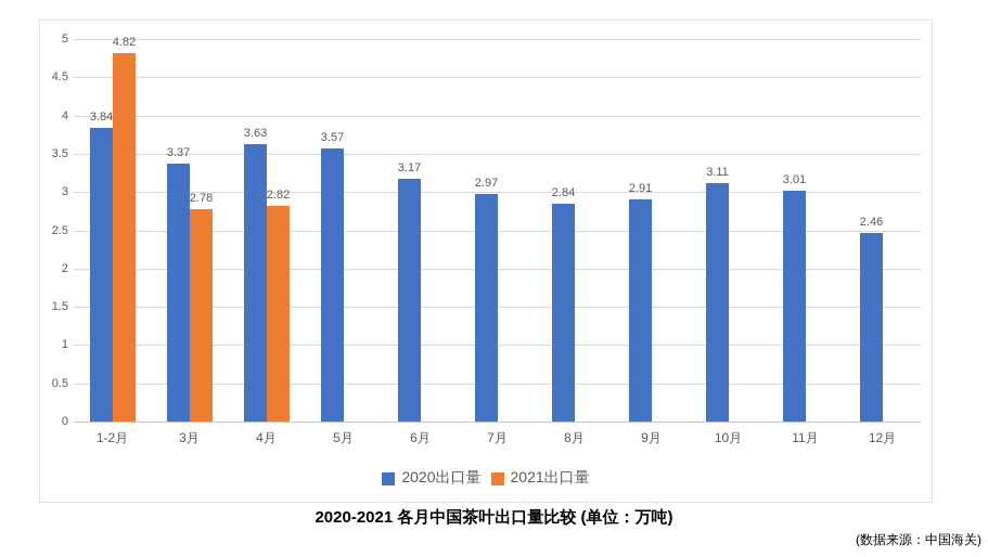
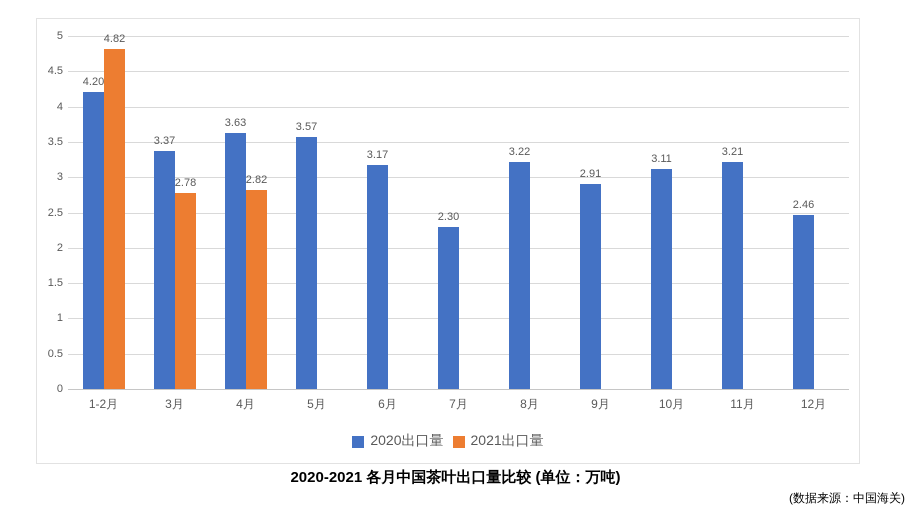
2020出口量/1-2月: 3.84 -> 4.20
2020出口量/7月: 2.97 -> 2.30
2020出口量/8月: 2.84 -> 3.22
2020出口量/11月: 3.01 -> 3.21
